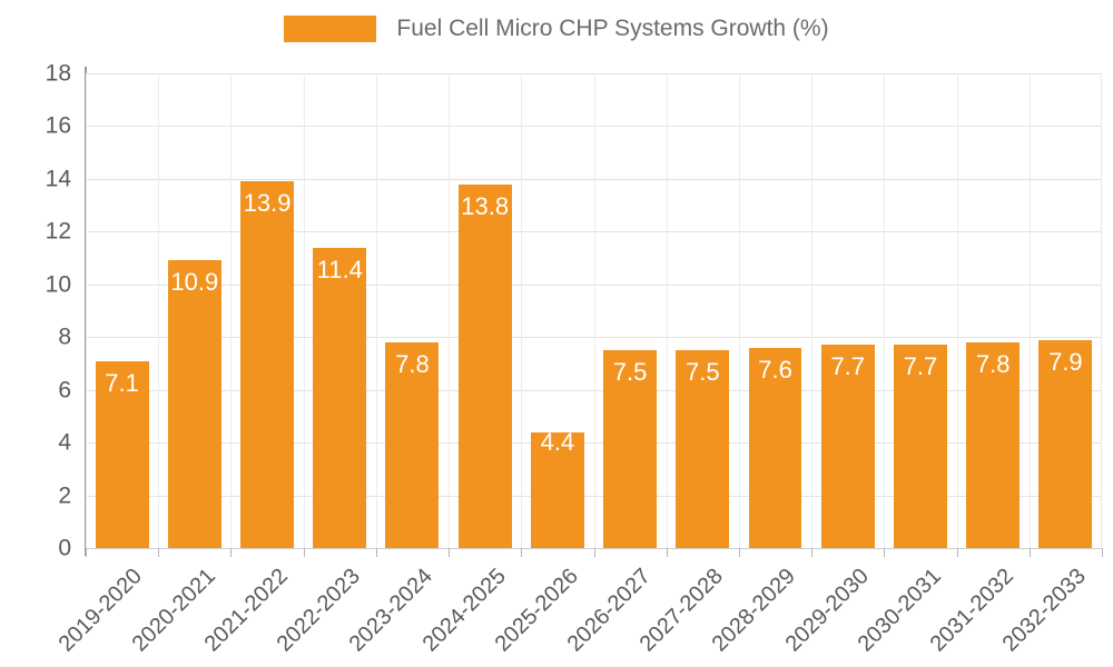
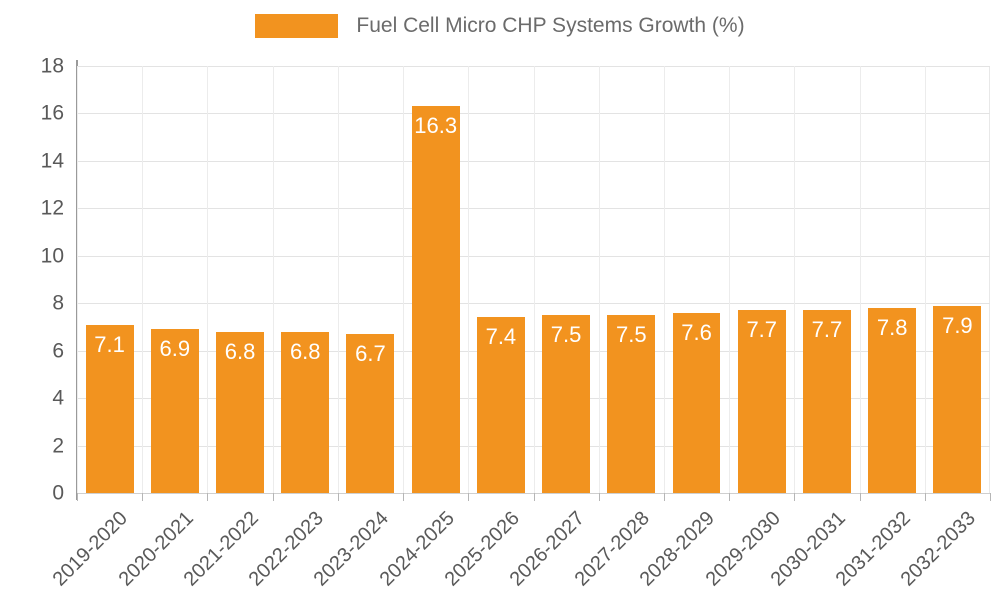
2020-2021: 10.9 -> 6.9
2021-2022: 13.9 -> 6.8
2022-2023: 11.4 -> 6.8
2023-2024: 7.8 -> 6.7
2024-2025: 13.8 -> 16.3
2025-2026: 4.4 -> 7.4
